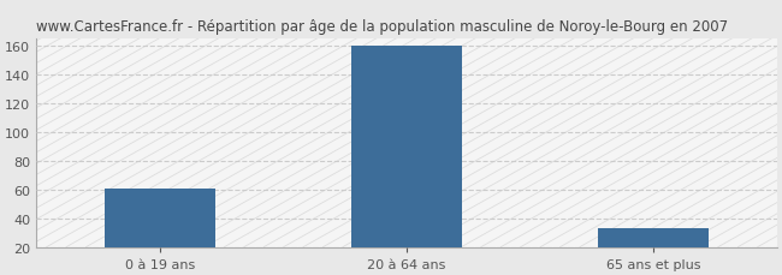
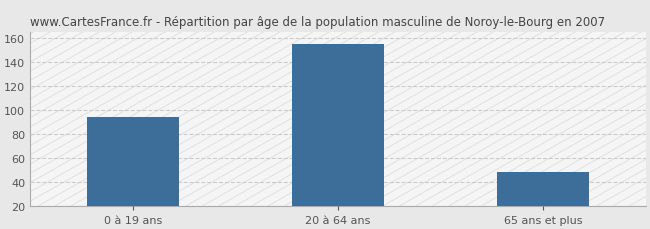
0 à 19 ans: 61 -> 94
20 à 64 ans: 160 -> 155
65 ans et plus: 33 -> 48
